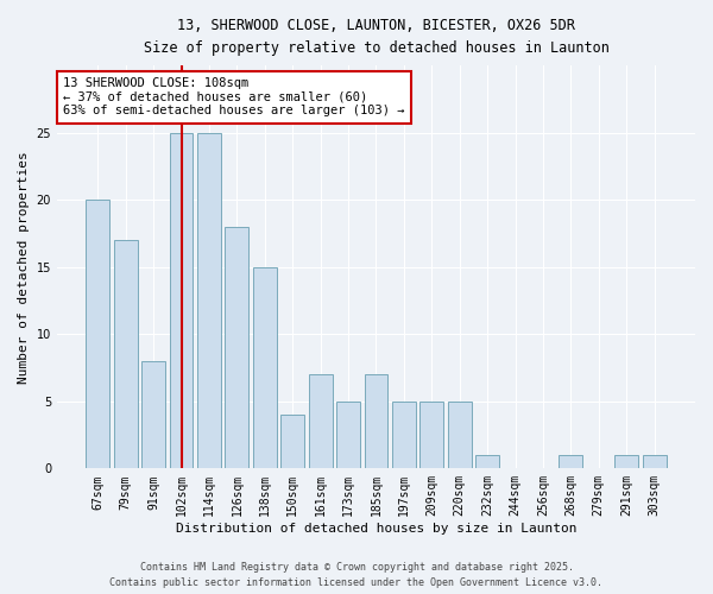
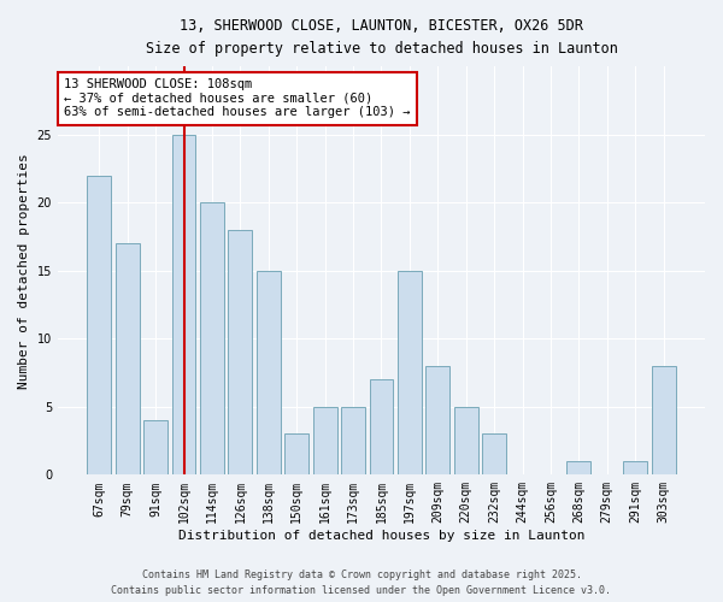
67sqm: 20 -> 22
91sqm: 8 -> 4
114sqm: 25 -> 20
150sqm: 4 -> 3
161sqm: 7 -> 5
197sqm: 5 -> 15
209sqm: 5 -> 8
232sqm: 1 -> 3
303sqm: 1 -> 8
